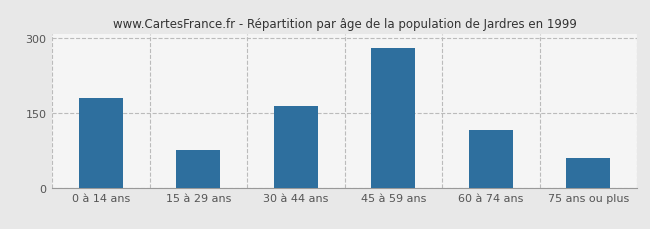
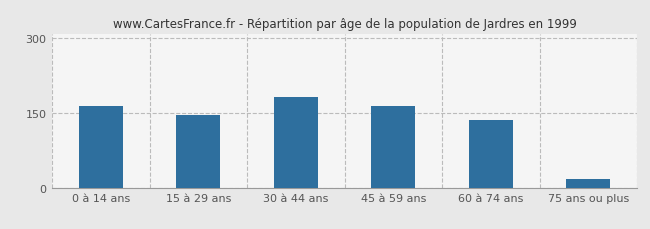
0 à 14 ans: 180 -> 165
15 à 29 ans: 75 -> 147
30 à 44 ans: 165 -> 182
45 à 59 ans: 280 -> 165
60 à 74 ans: 115 -> 135
75 ans ou plus: 60 -> 17
